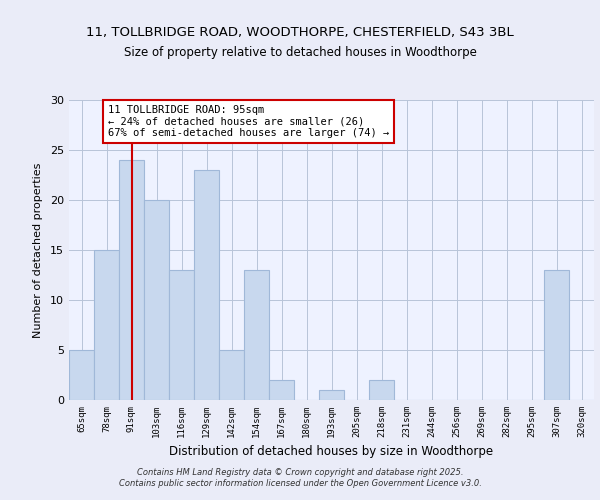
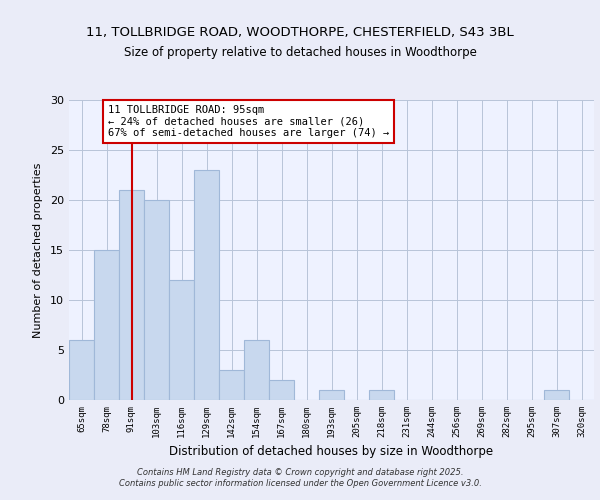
65sqm: 5 -> 6
91sqm: 24 -> 21
116sqm: 13 -> 12
142sqm: 5 -> 3
154sqm: 13 -> 6
218sqm: 2 -> 1
307sqm: 13 -> 1
